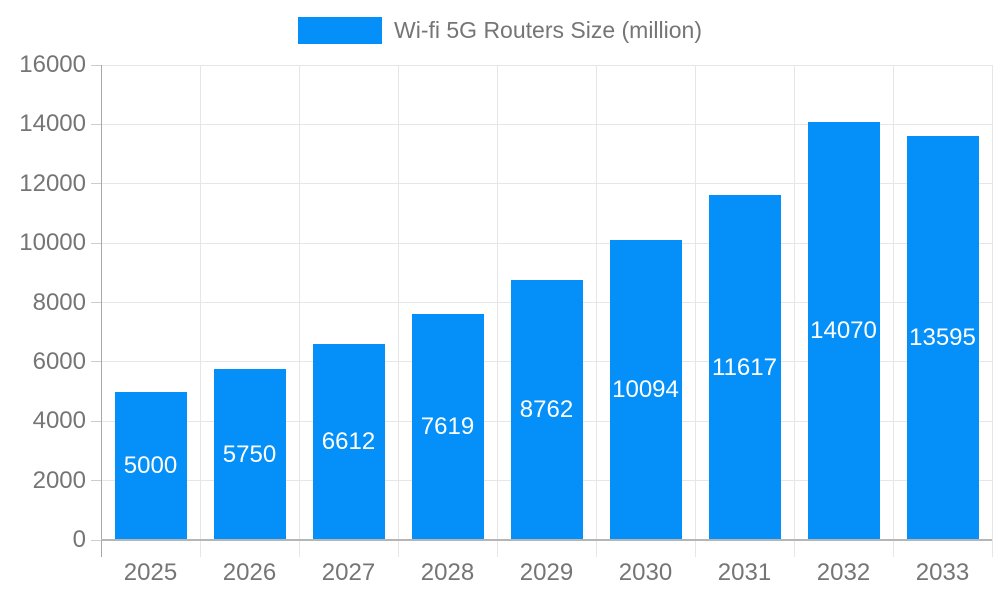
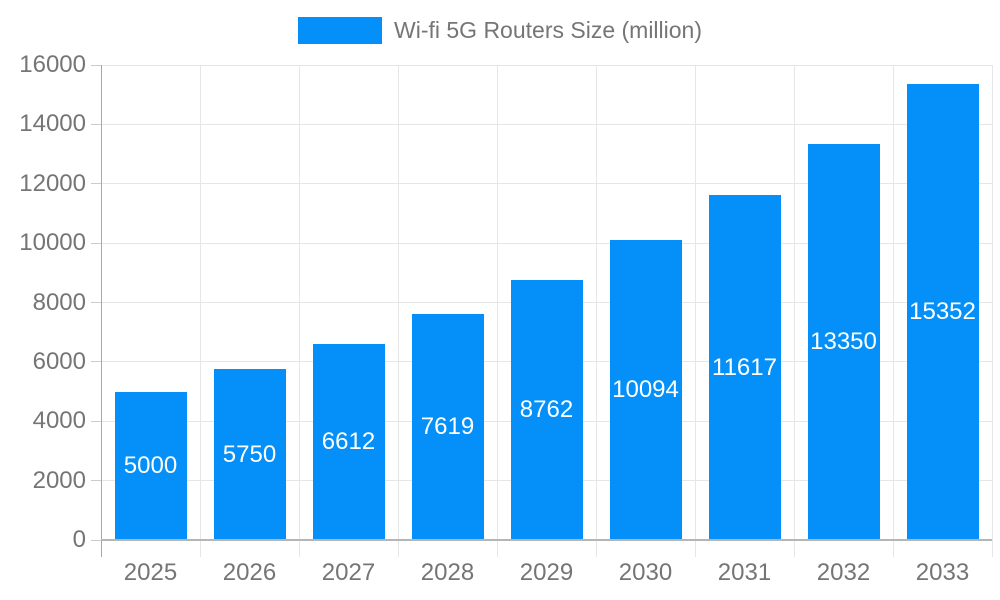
2032: 14070 -> 13350
2033: 13595 -> 15352
